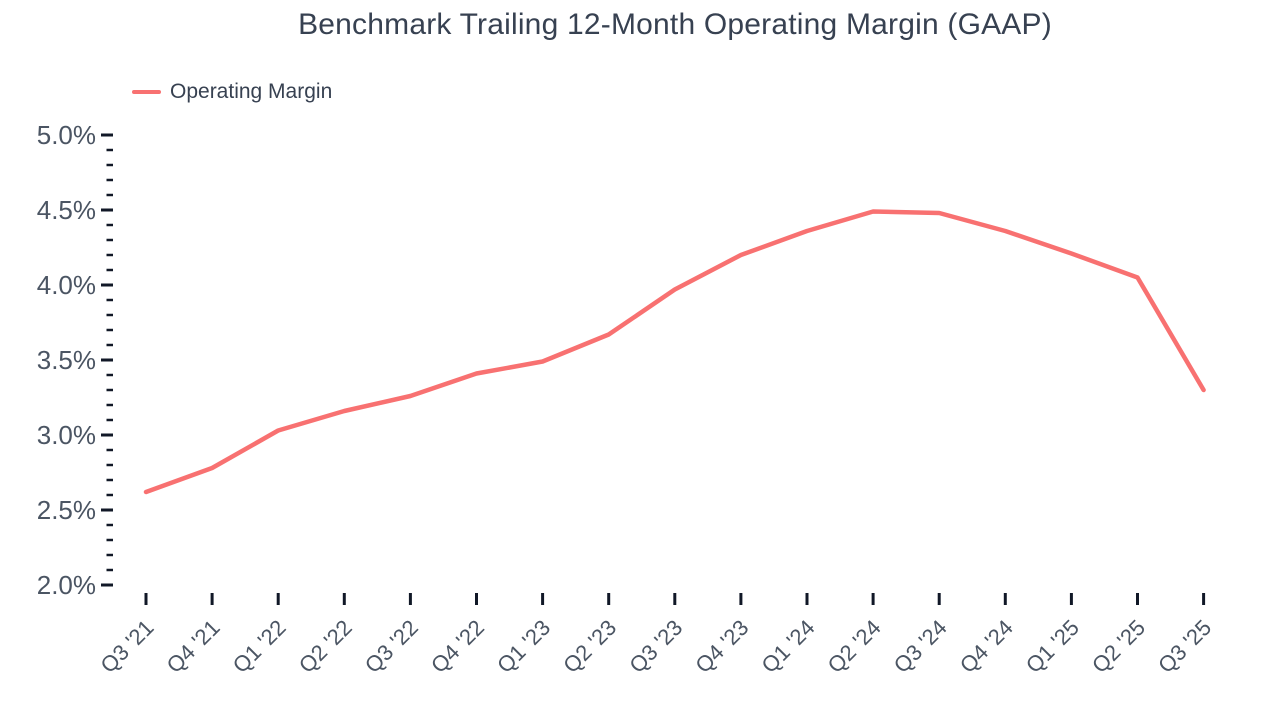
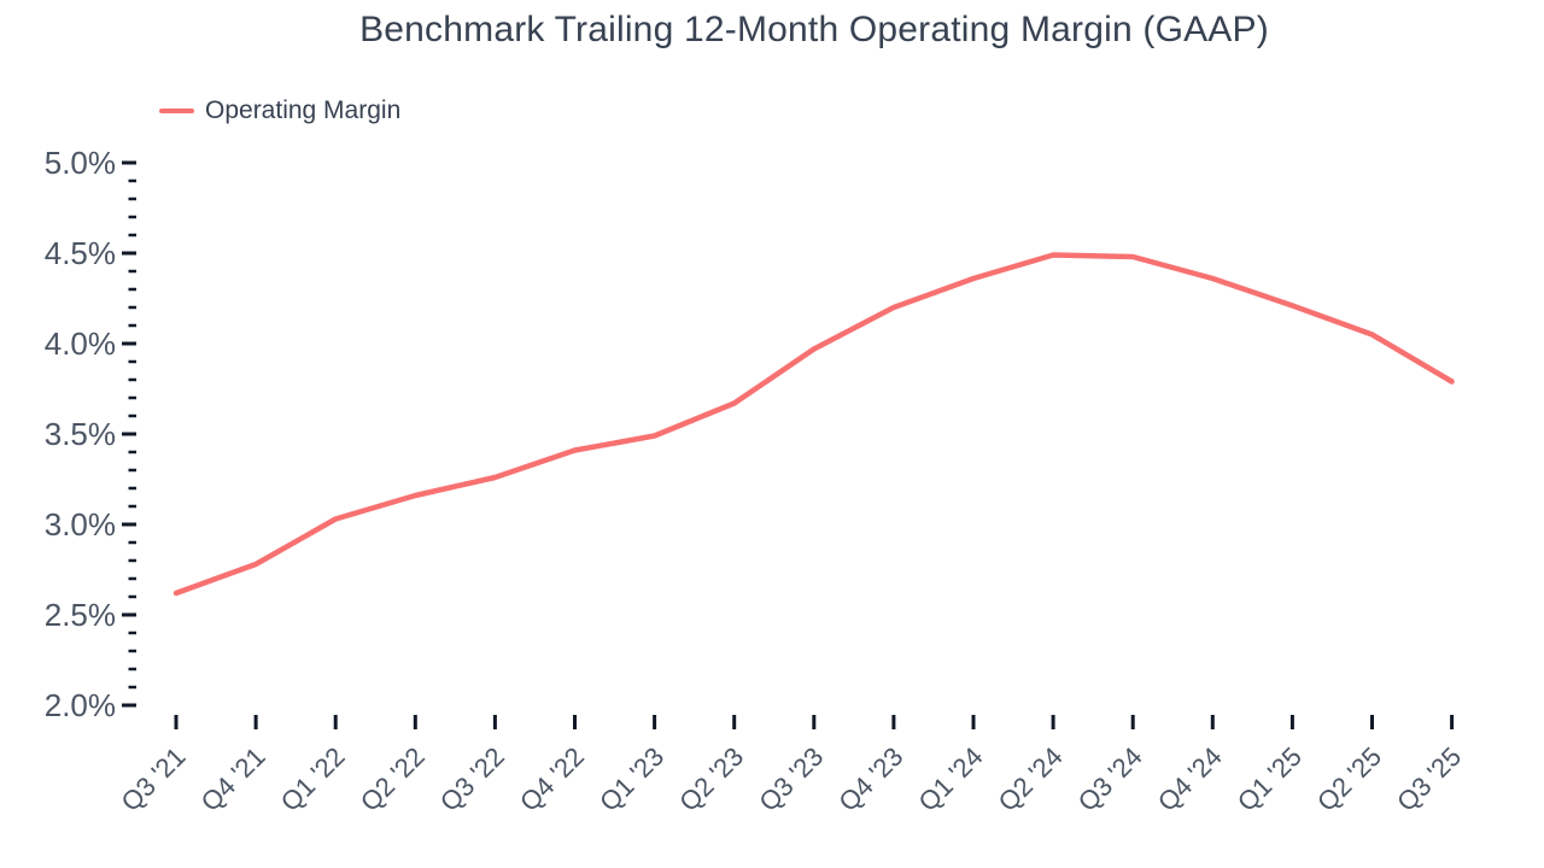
Q3 '25: 3.30% -> 3.79%
